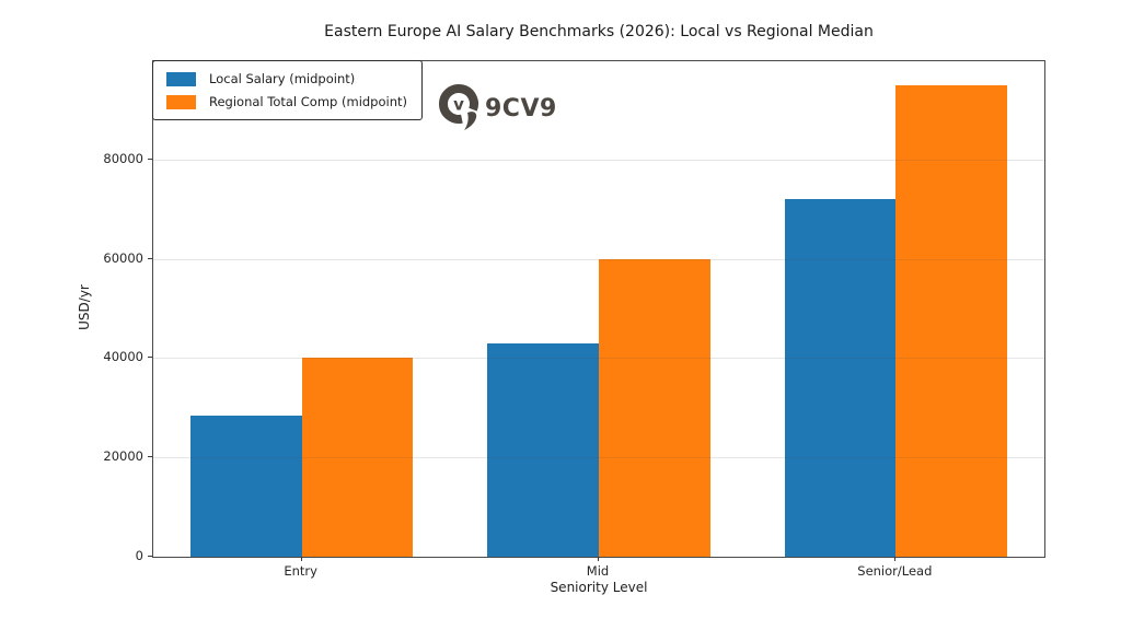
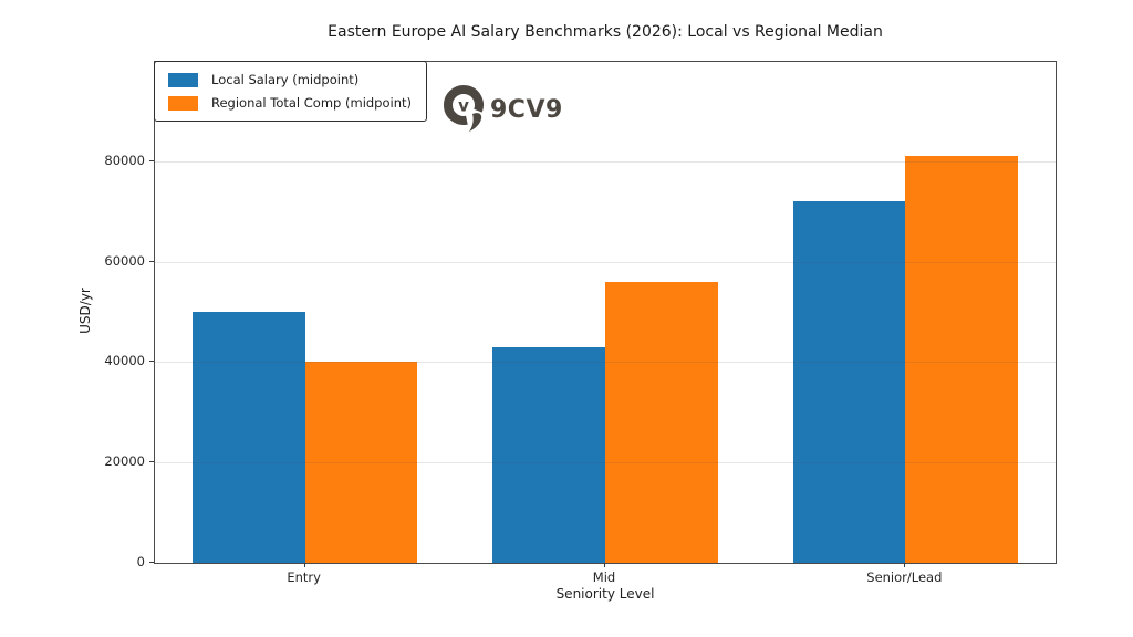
Local Salary (midpoint)/Entry: 28000 -> 50000
Regional Total Comp (midpoint)/Mid: 60000 -> 56000
Regional Total Comp (midpoint)/Senior/Lead: 95000 -> 81000
